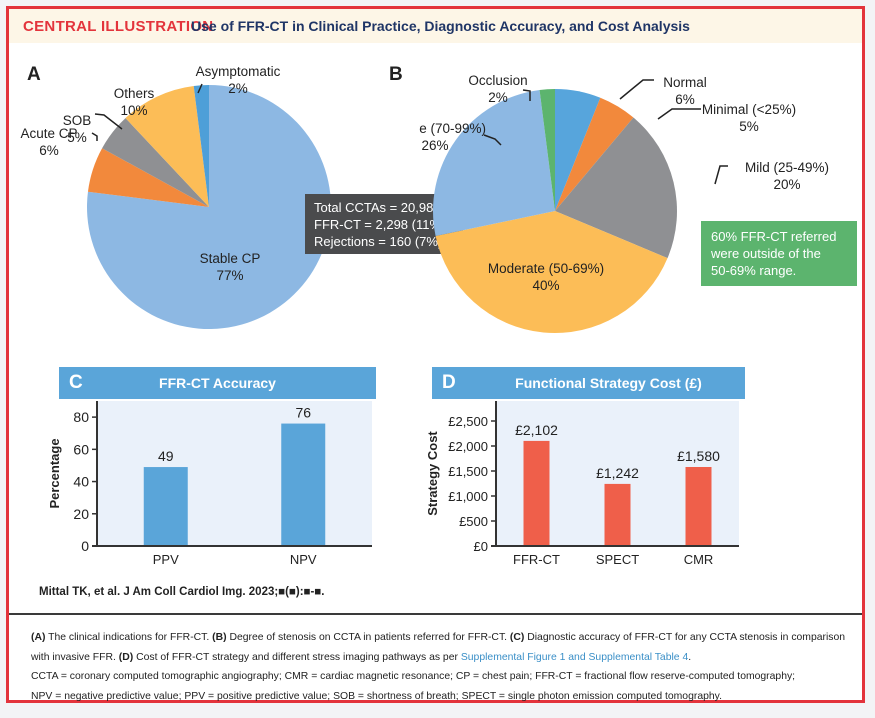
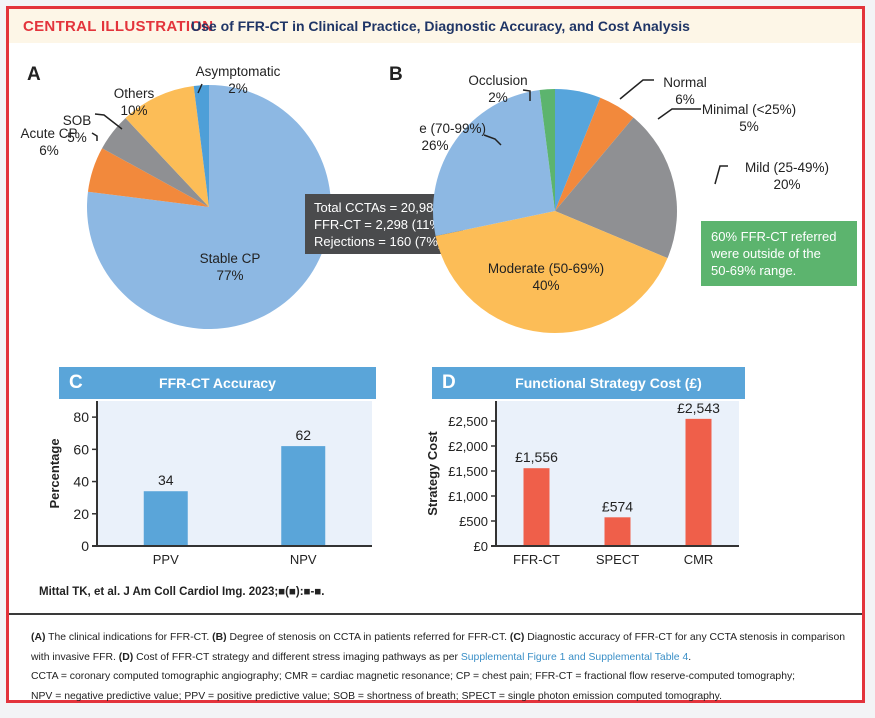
FFR-CT Accuracy/PPV: 49 -> 34
FFR-CT Accuracy/NPV: 76 -> 62
Functional Strategy Cost (£)/FFR-CT: £2,102 -> £1,556
Functional Strategy Cost (£)/SPECT: £1,242 -> £574
Functional Strategy Cost (£)/CMR: £1,580 -> £2,543
